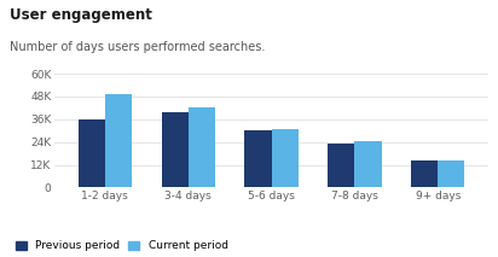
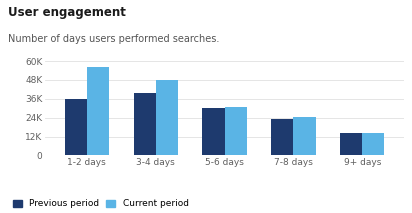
Current period/1-2 days: 49K -> 56K
Current period/3-4 days: 42K -> 48K
